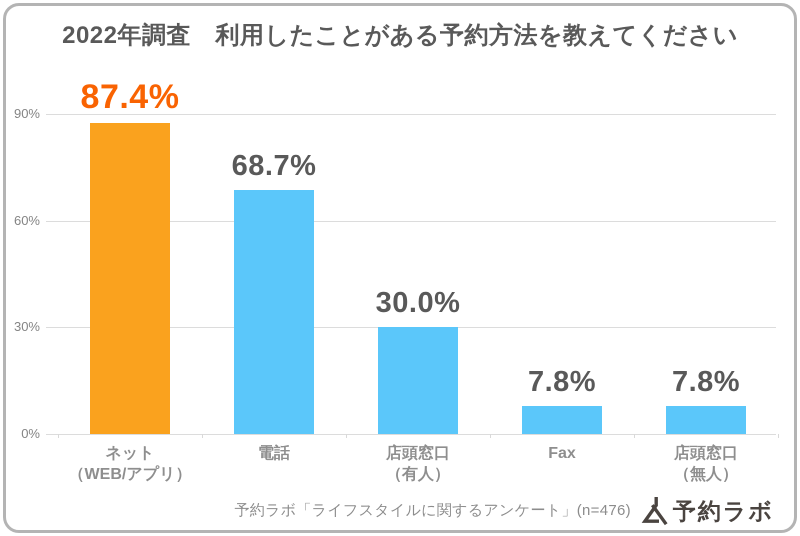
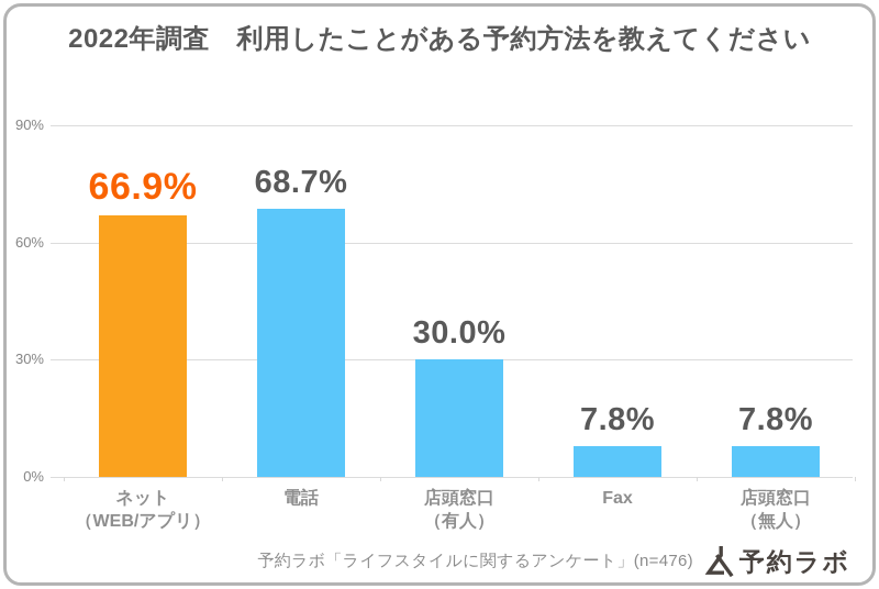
ネット （WEB/アプリ）: 87.4% -> 66.9%
